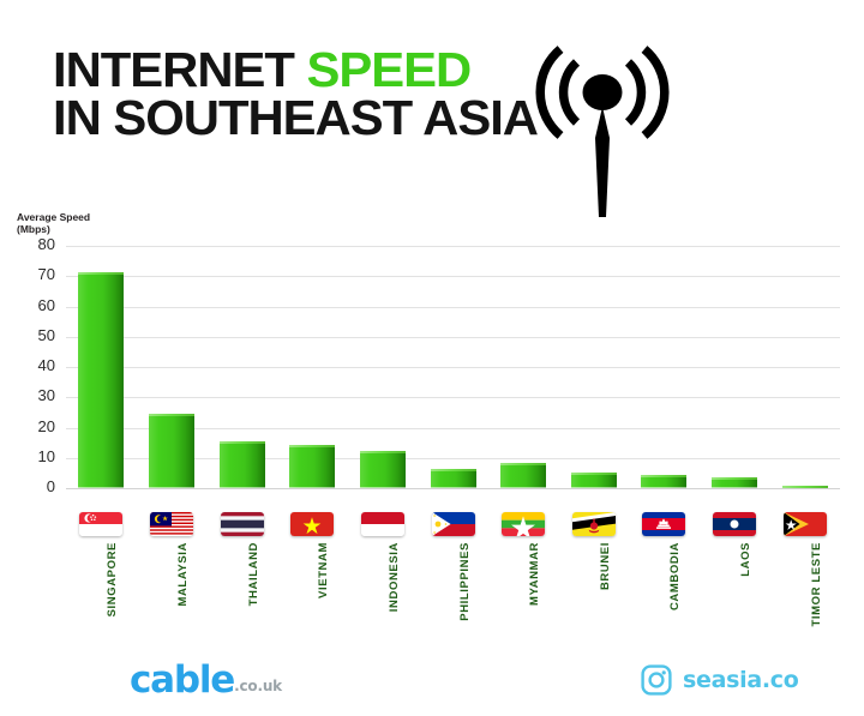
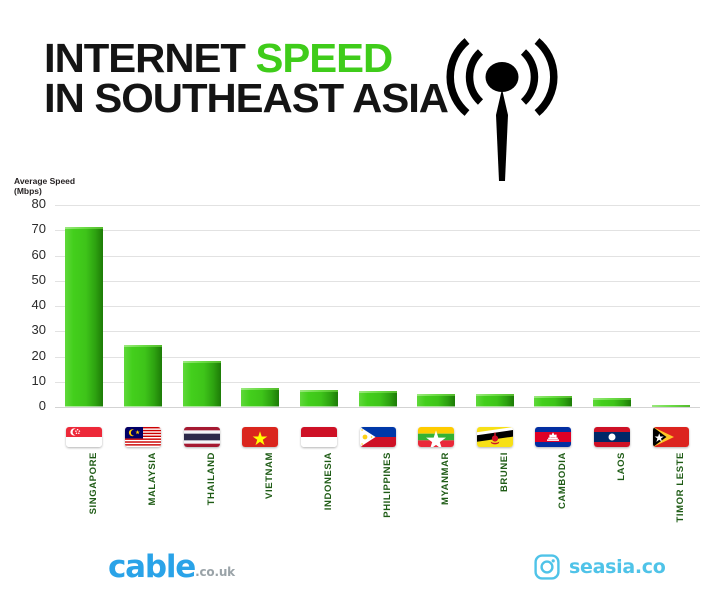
THAILAND: 15 -> 18
VIETNAM: 14 -> 7
INDONESIA: 12 -> 6
MYANMAR: 8 -> 5
